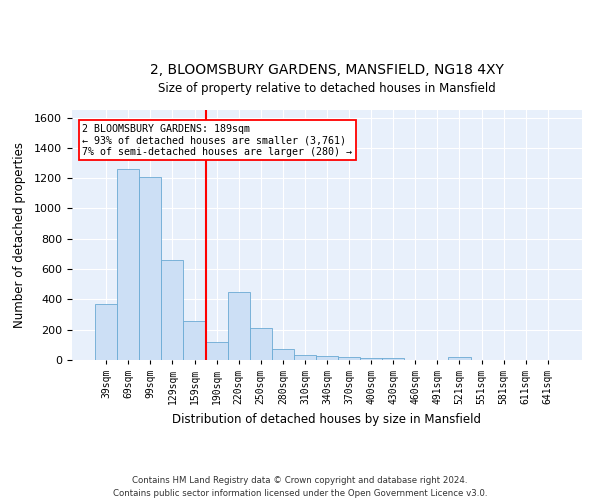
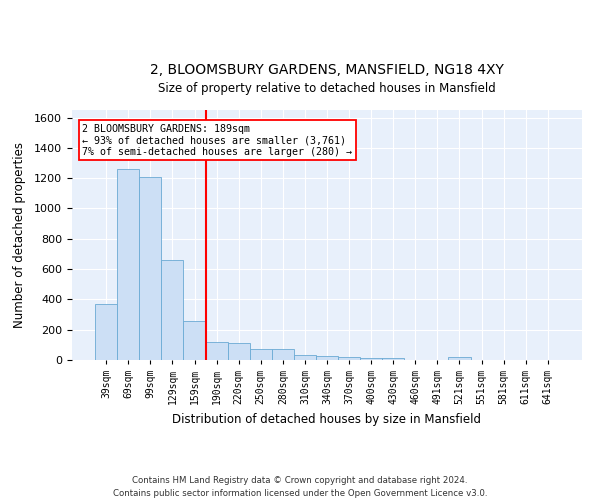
220sqm: 450 -> 120
250sqm: 210 -> 80
